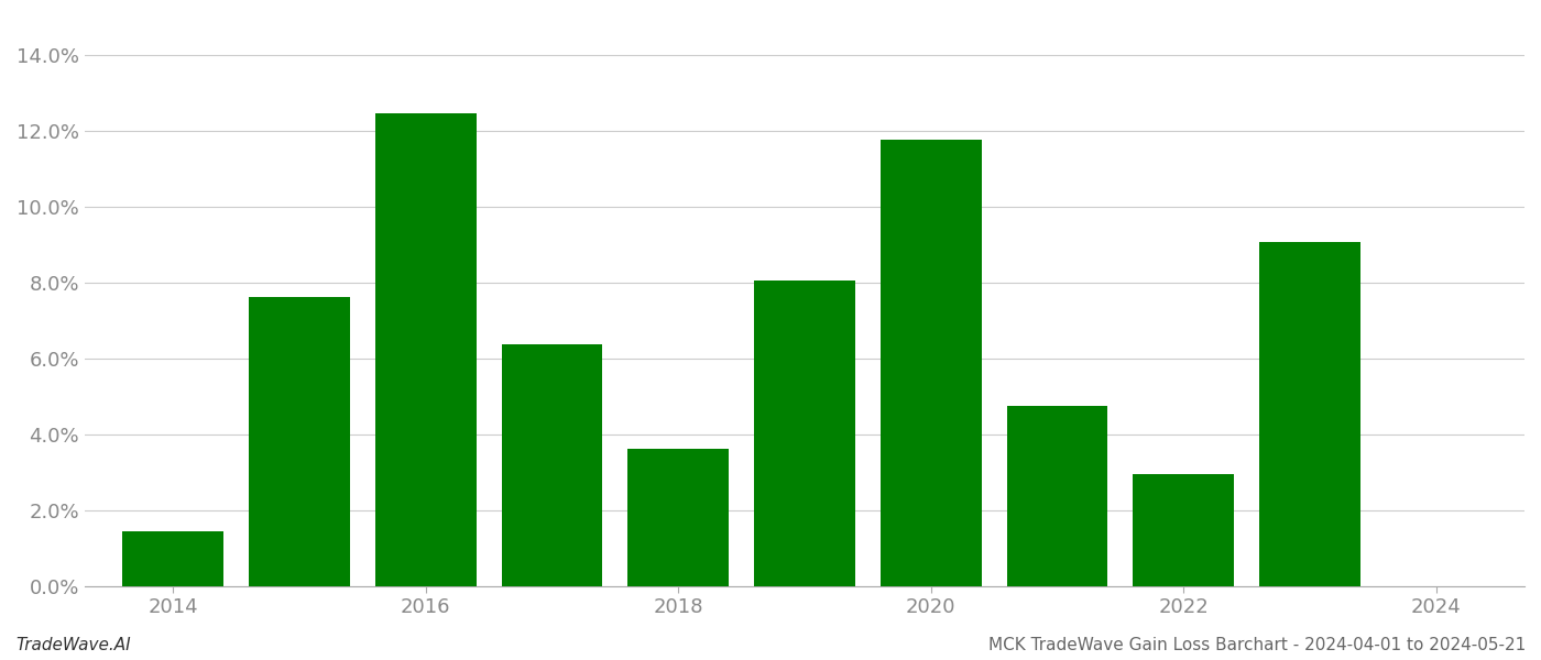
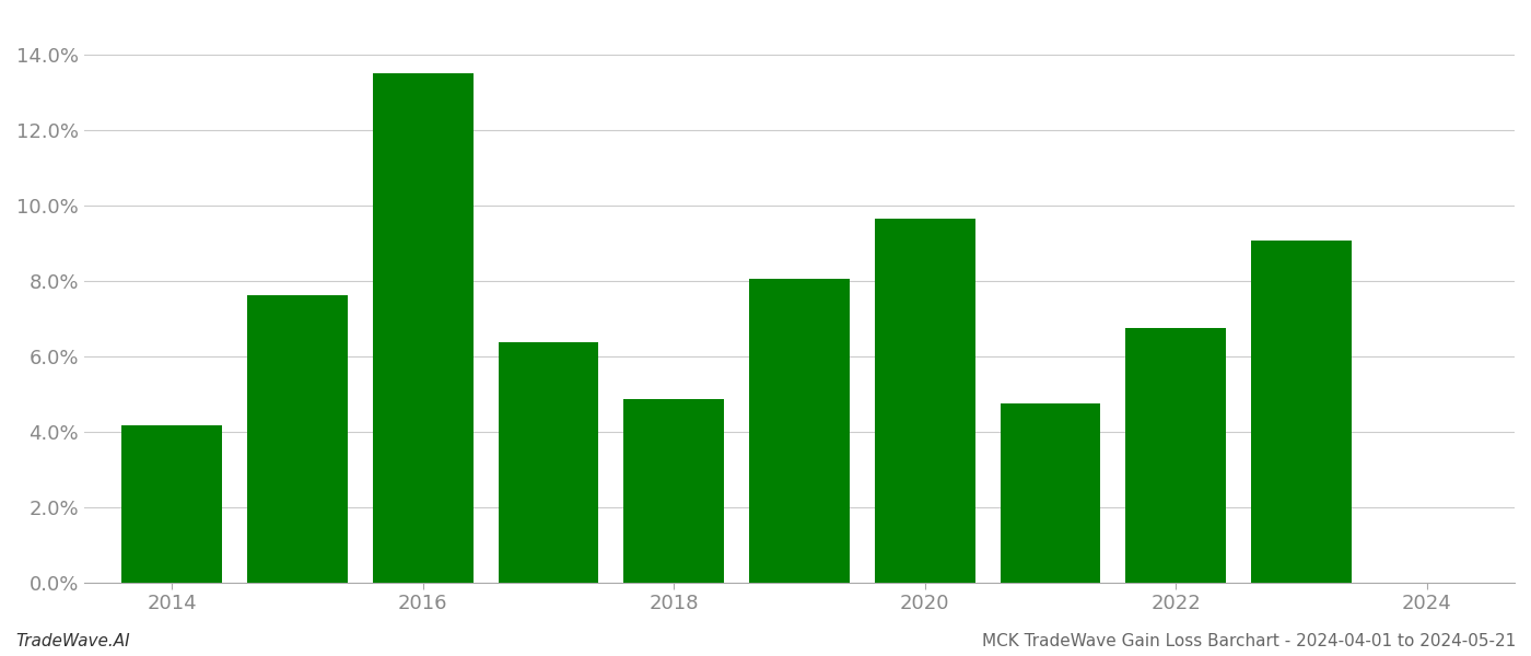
2014: 1.45% -> 4.15%
2016: 12.45% -> 13.50%
2018: 3.60% -> 4.85%
2020: 11.75% -> 9.65%
2022: 2.95% -> 6.75%
